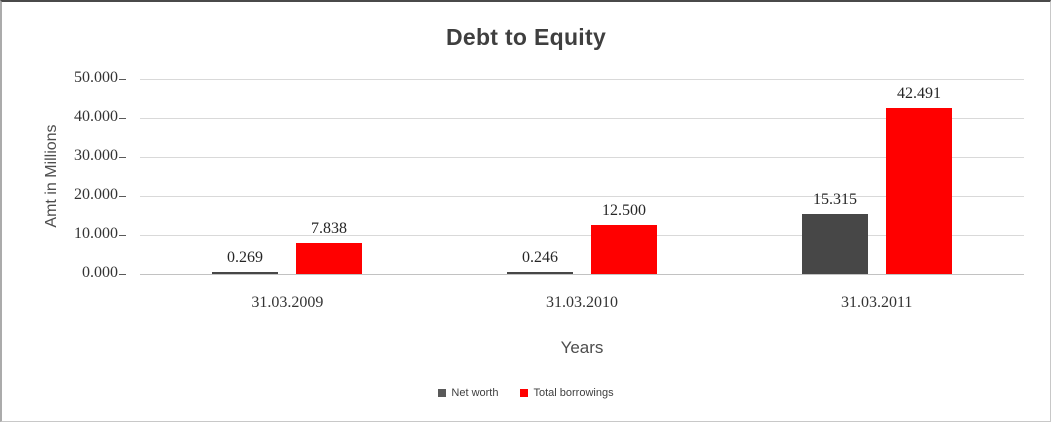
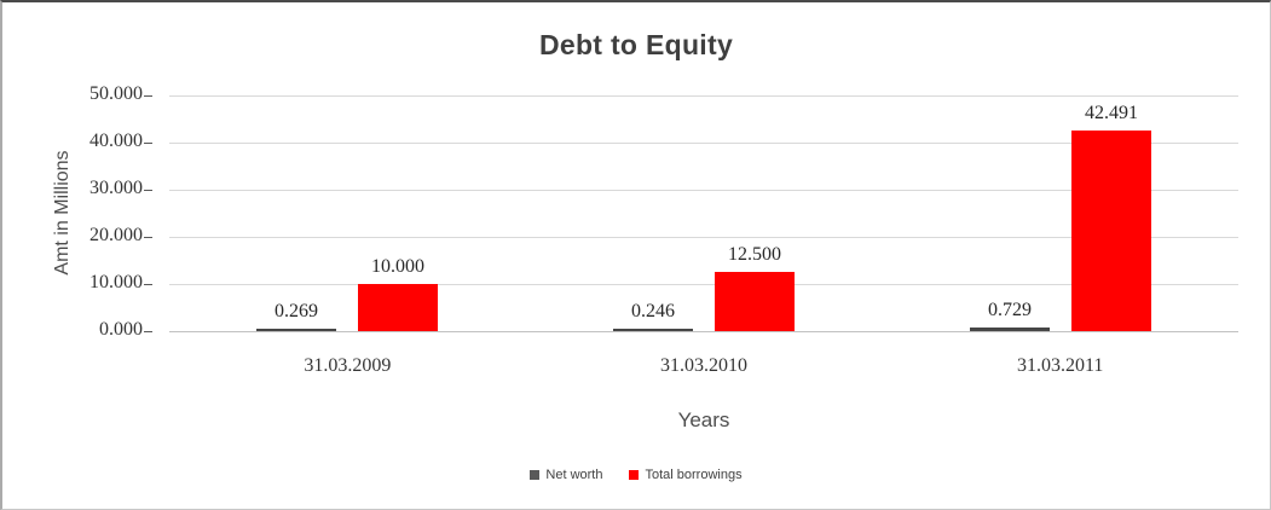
Total borrowings/31.03.2009: 7.838 -> 10.000
Net worth/31.03.2011: 15.315 -> 0.729
